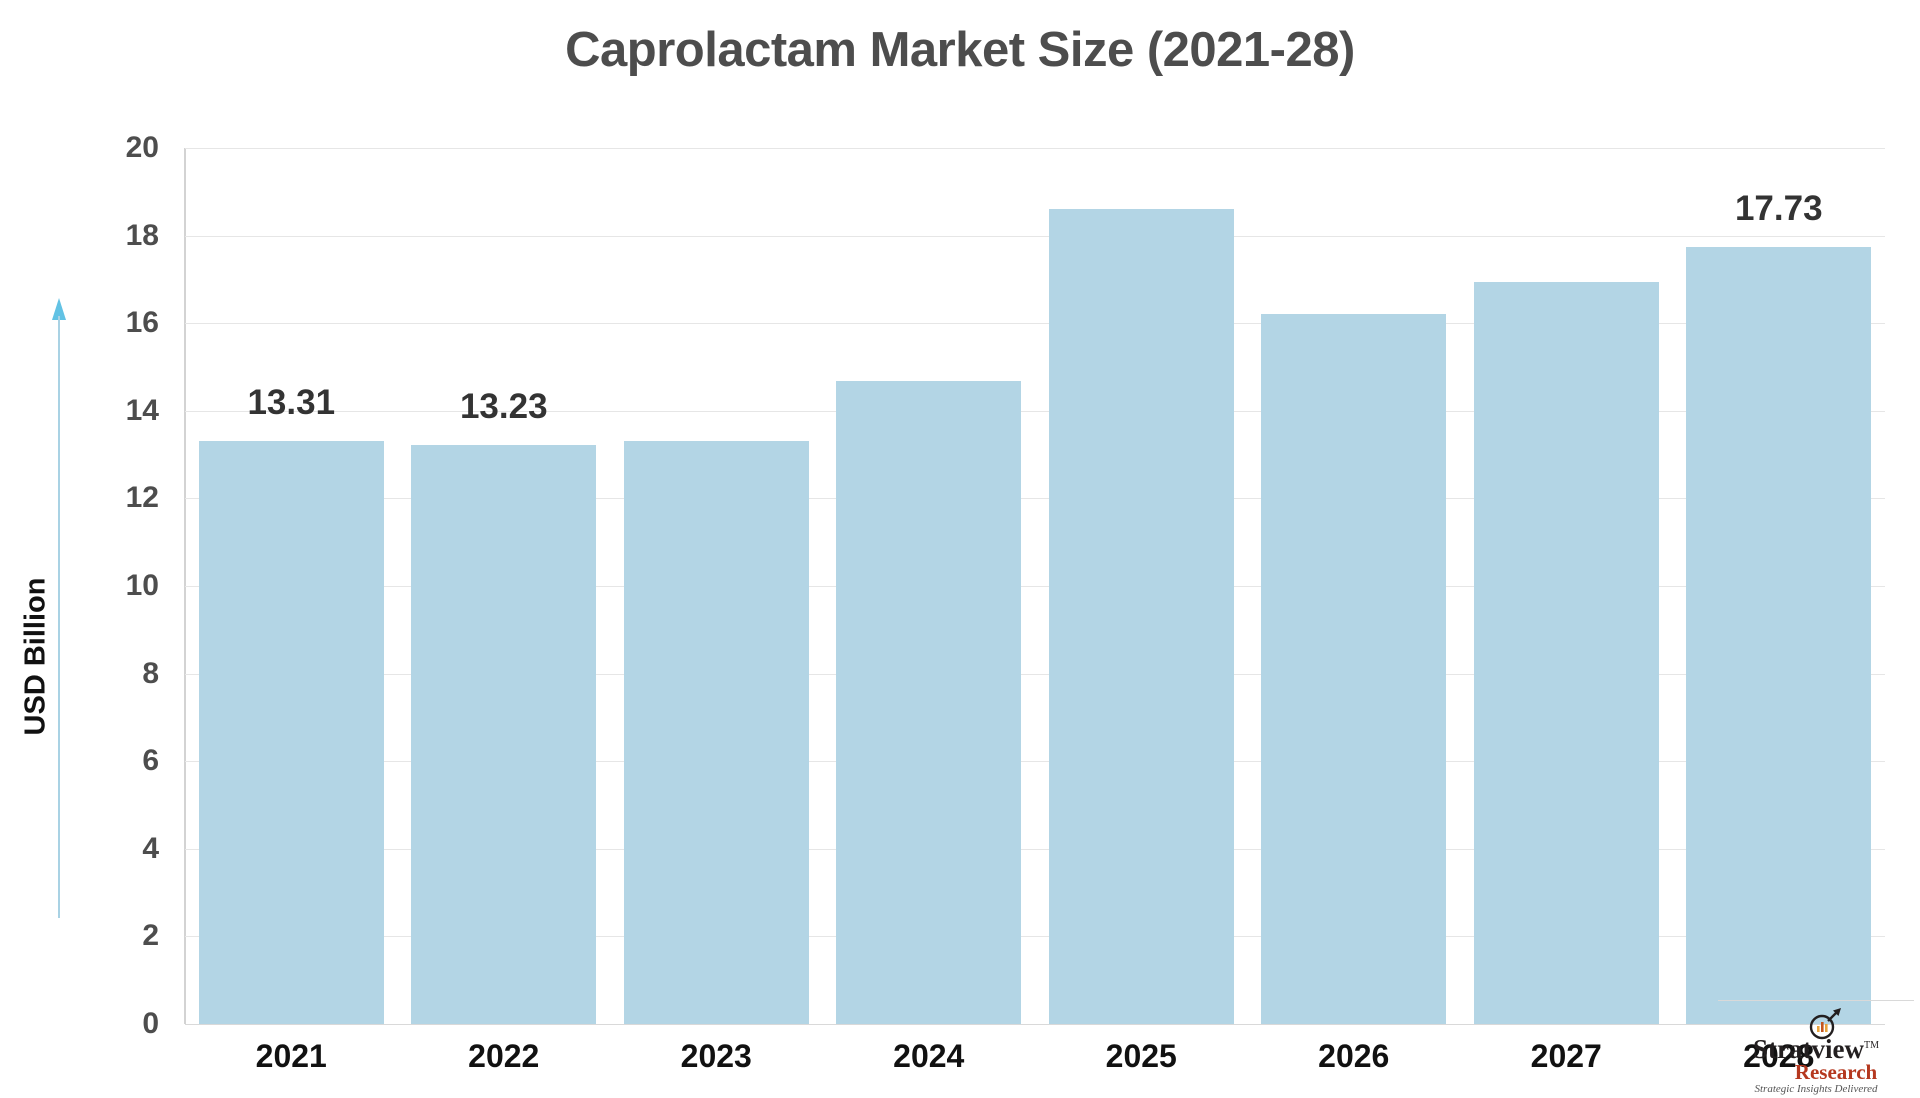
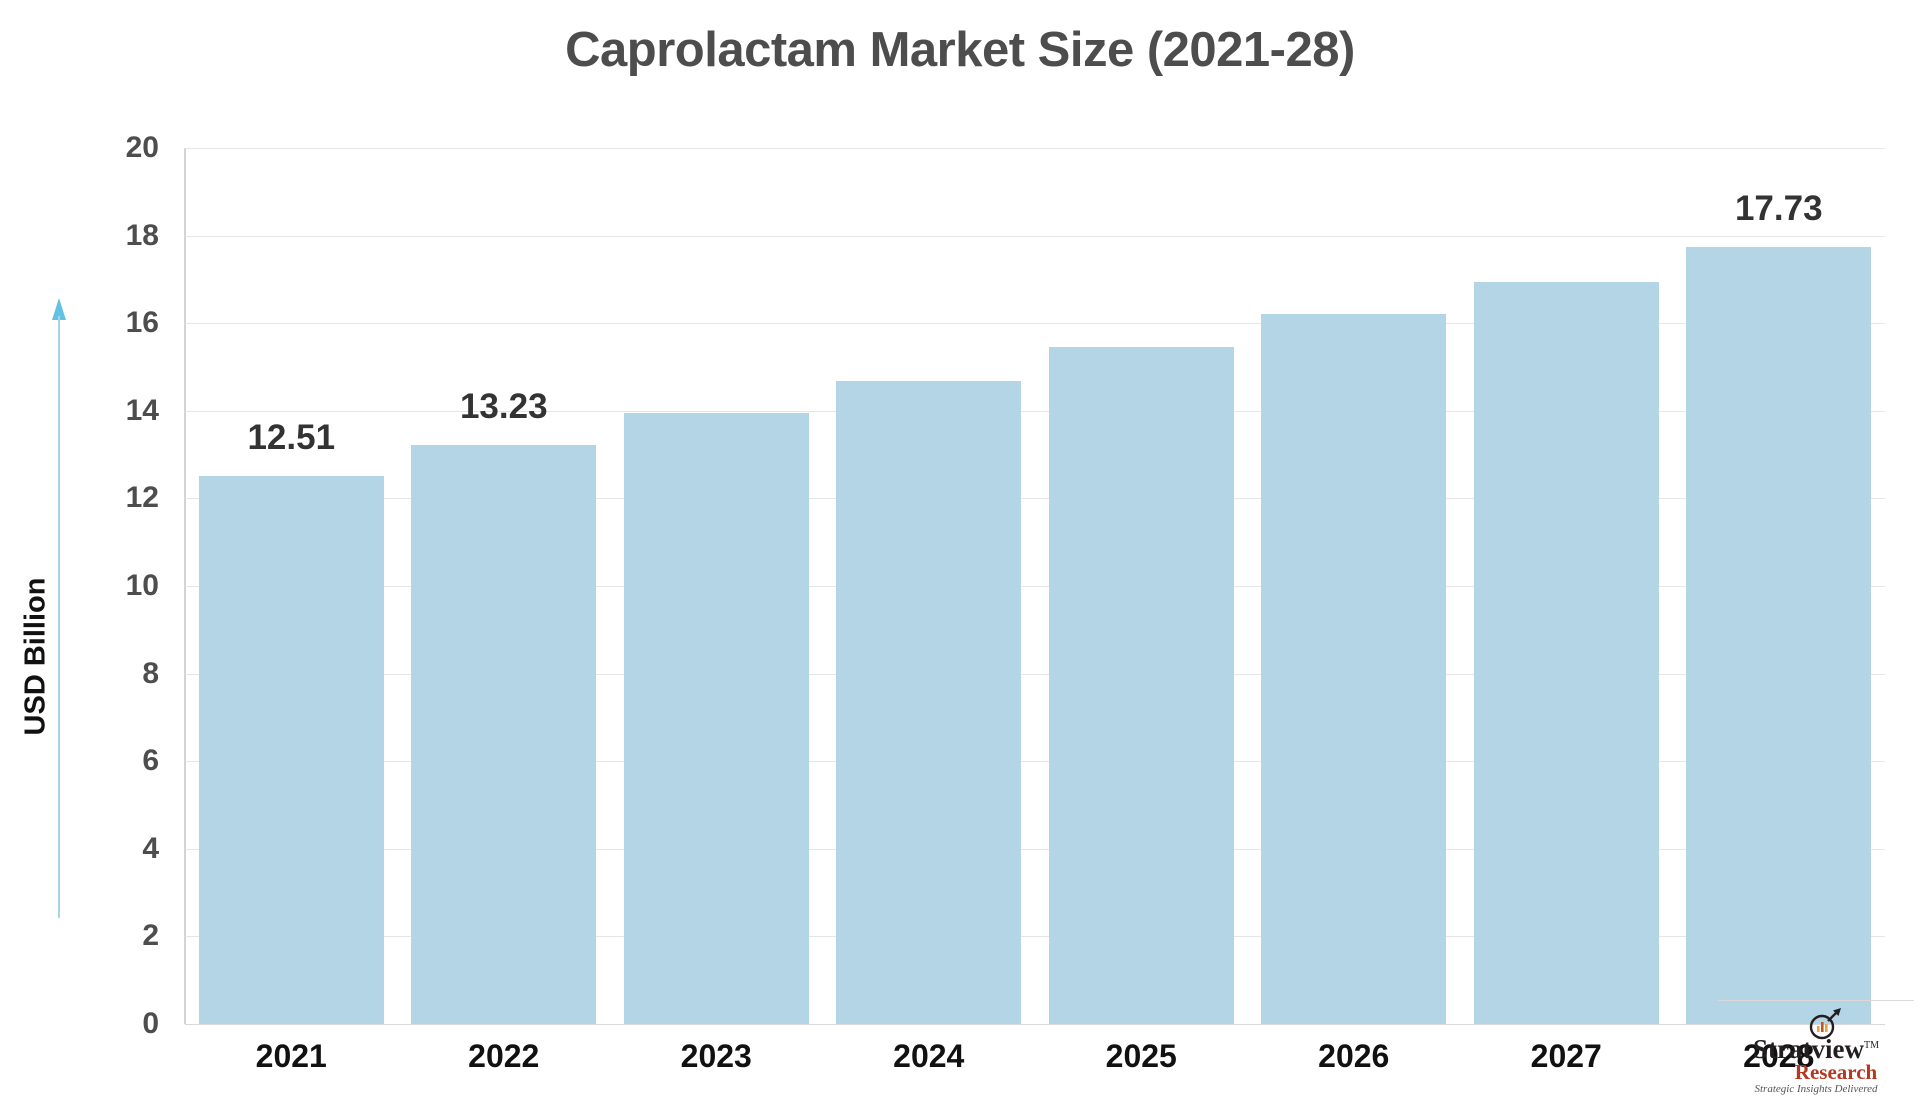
2021: 13.31 -> 12.51
2023: 13.3 -> 13.9
2025: 18.6 -> 15.4
